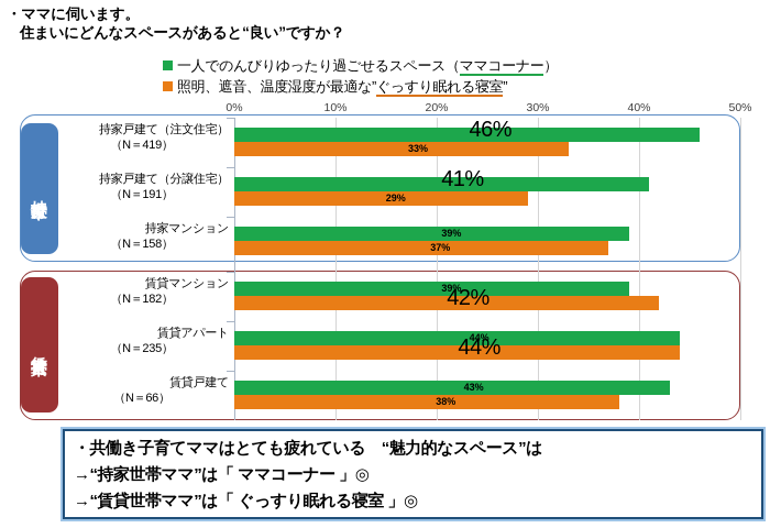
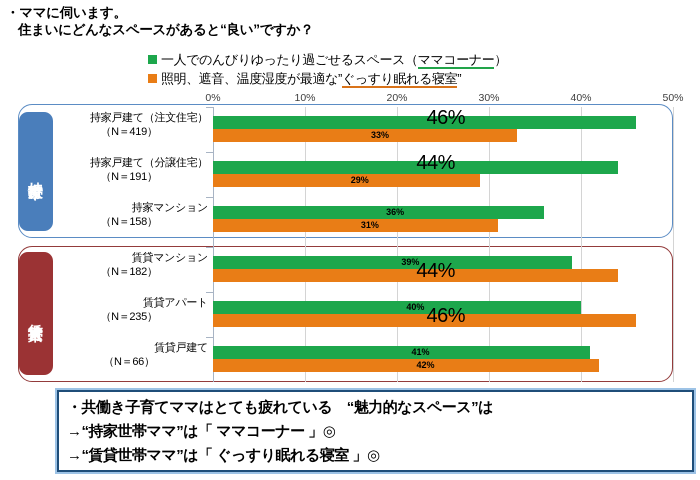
一人でのんびりゆったり過ごせるスペース（ママコーナー）/持家戸建て（分譲住宅）（N＝191）: 41% -> 44%
一人でのんびりゆったり過ごせるスペース（ママコーナー）/持家マンション（N＝158）: 39% -> 36%
照明、遮音、温度湿度が最適な”ぐっすり眠れる寝室”/持家マンション（N＝158）: 37% -> 31%
照明、遮音、温度湿度が最適な”ぐっすり眠れる寝室”/賃貸マンション（N＝182）: 42% -> 44%
一人でのんびりゆったり過ごせるスペース（ママコーナー）/賃貸アパート（N＝235）: 44% -> 40%
照明、遮音、温度湿度が最適な”ぐっすり眠れる寝室”/賃貸アパート（N＝235）: 44% -> 46%
一人でのんびりゆったり過ごせるスペース（ママコーナー）/賃貸戸建て（N＝66）: 43% -> 41%
照明、遮音、温度湿度が最適な”ぐっすり眠れる寝室”/賃貸戸建て（N＝66）: 38% -> 42%
